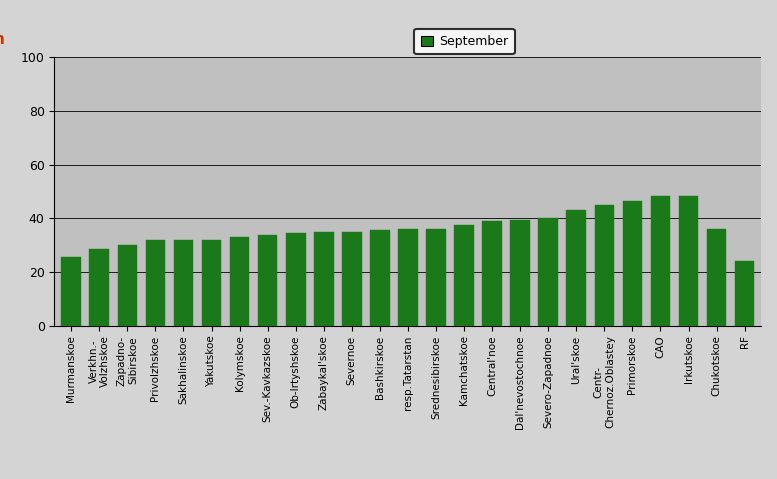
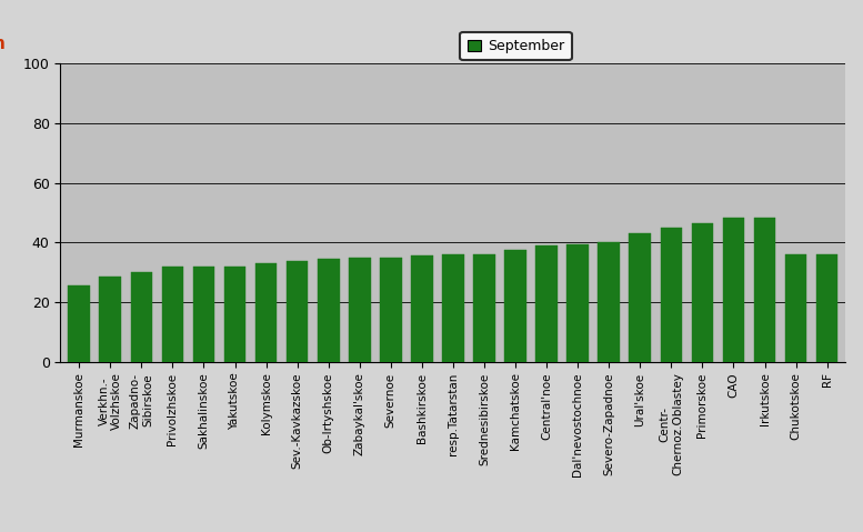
RF: 24.0 -> 36.0
